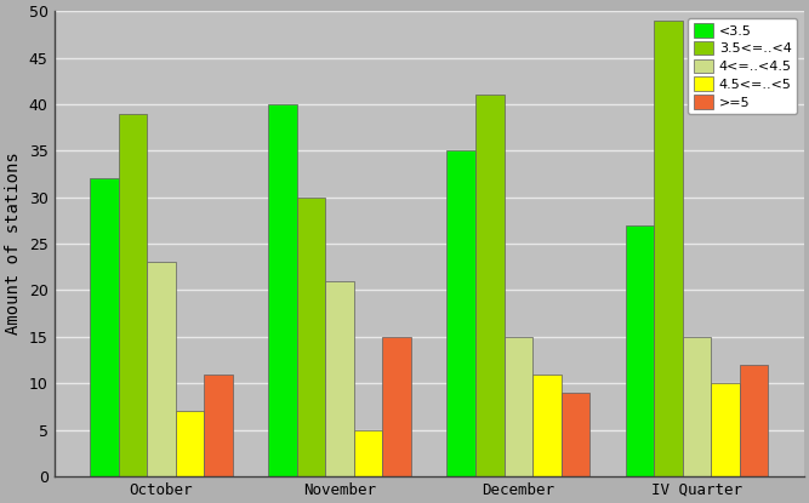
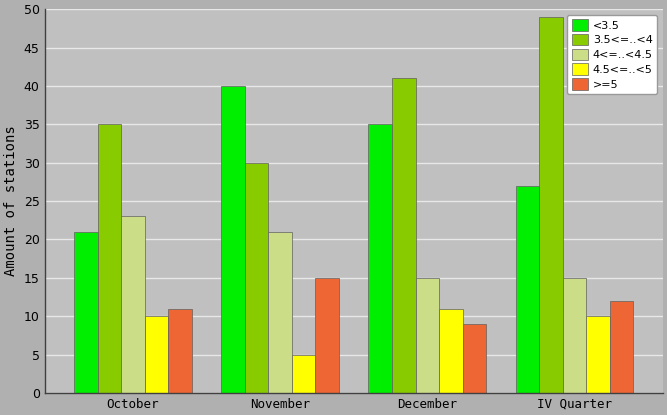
<3.5/October: 32 -> 21
3.5<=..<4/October: 39 -> 35
4.5<=..<5/October: 7 -> 10
